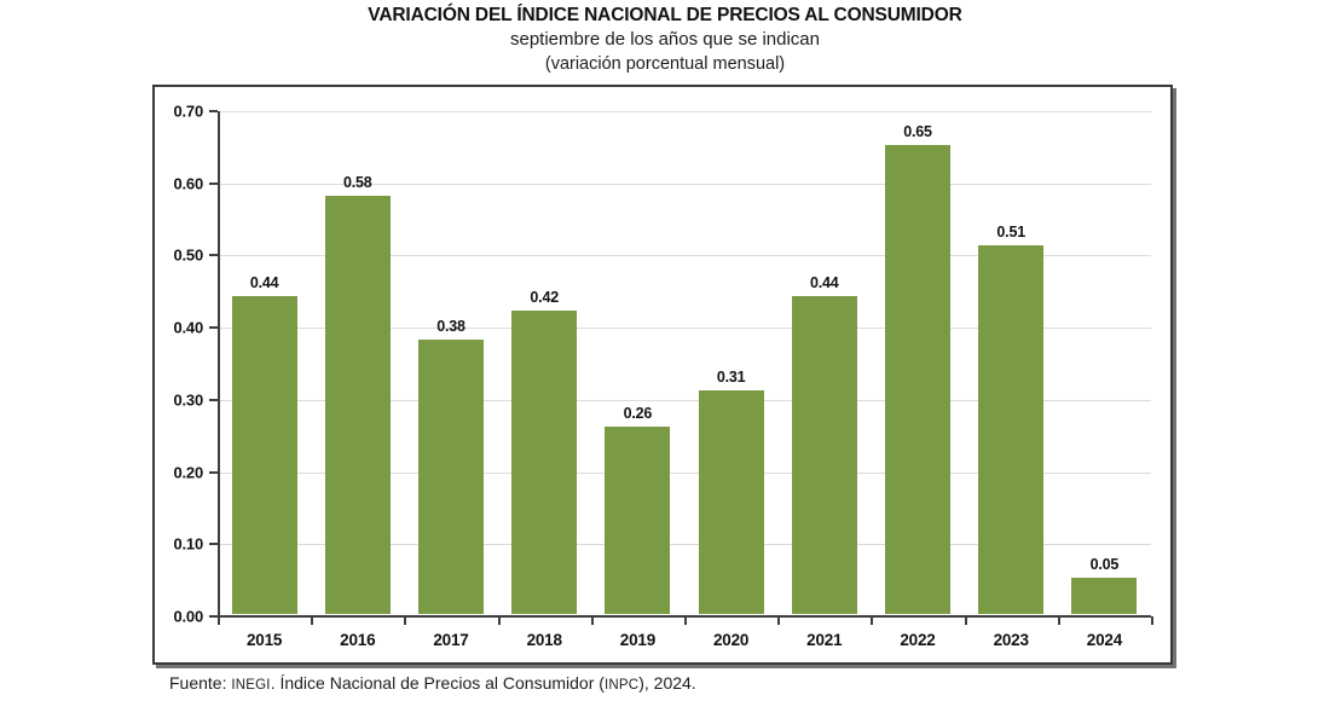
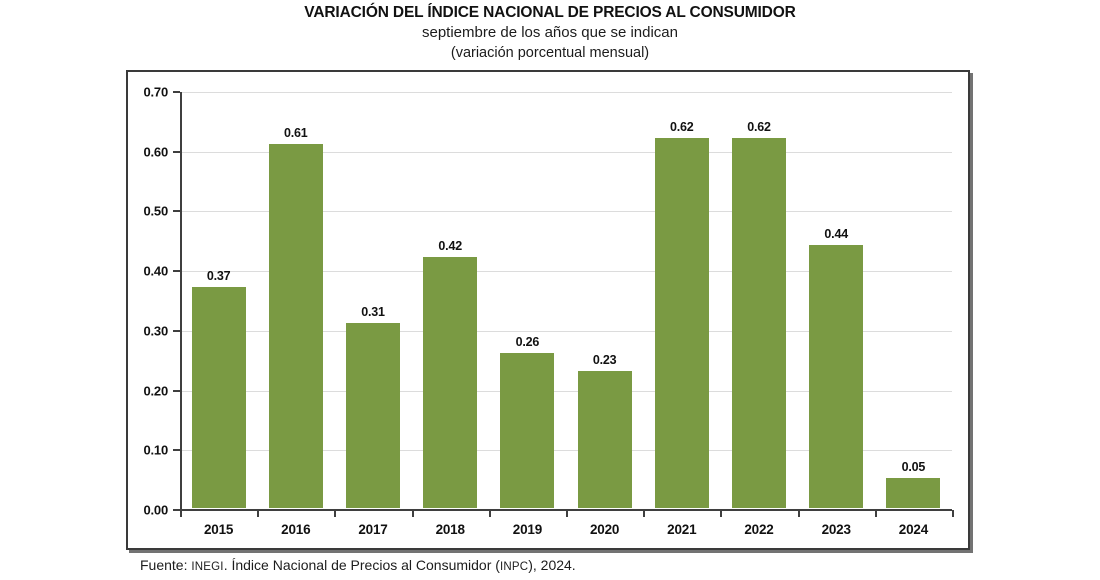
2015: 0.44 -> 0.37
2016: 0.58 -> 0.61
2017: 0.38 -> 0.31
2020: 0.31 -> 0.23
2021: 0.44 -> 0.62
2022: 0.65 -> 0.62
2023: 0.51 -> 0.44
